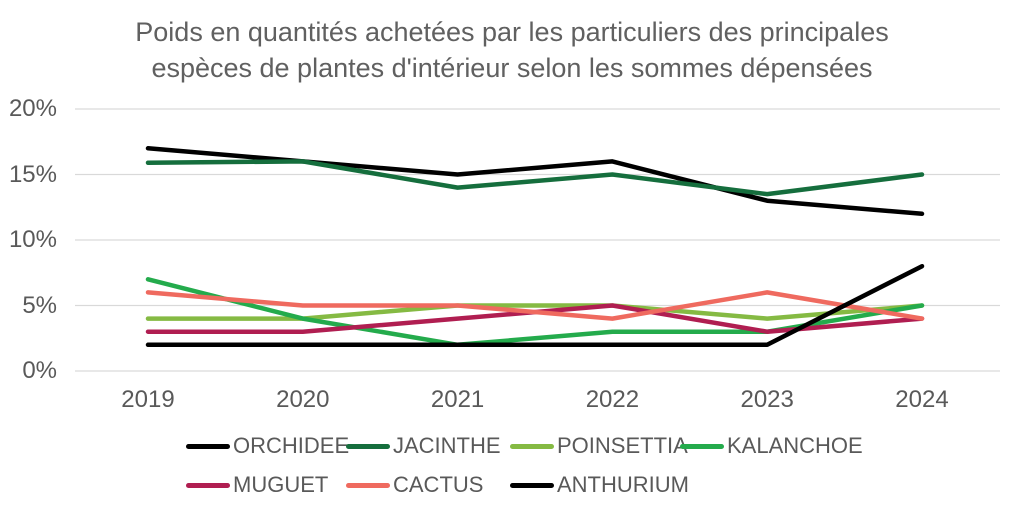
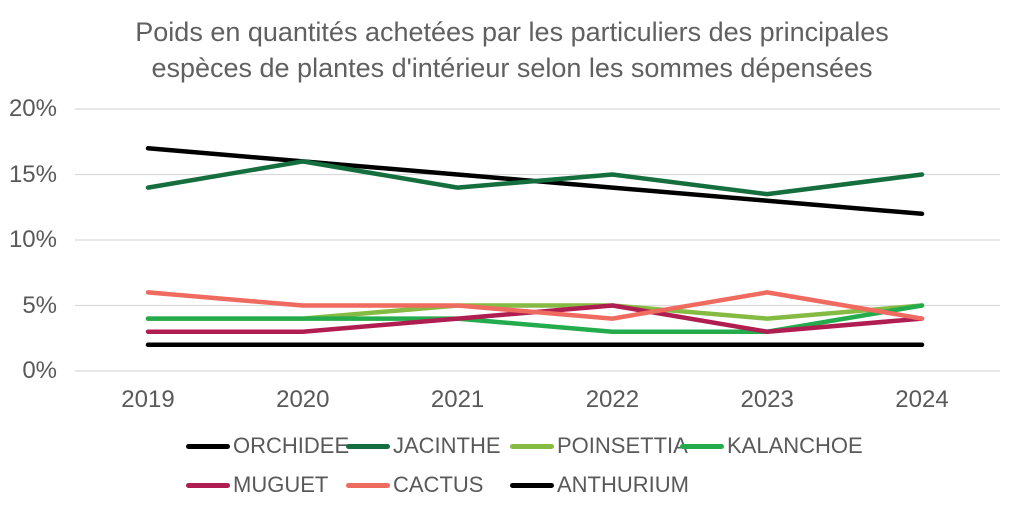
JACINTHE/2019: 15.9% -> 14.0%
KALANCHOE/2019: 7% -> 4%
KALANCHOE/2021: 2% -> 4%
ORCHIDEE/2022: 16% -> 14%
ANTHURIUM/2024: 8% -> 2%
